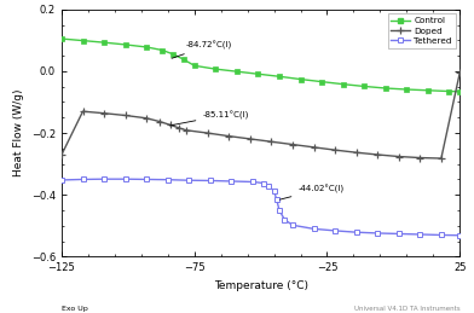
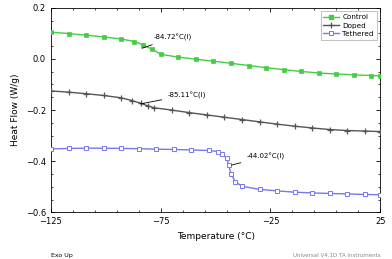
Doped/−125: -0.270 -> -0.125
Doped/25: -0.005 -> -0.284
